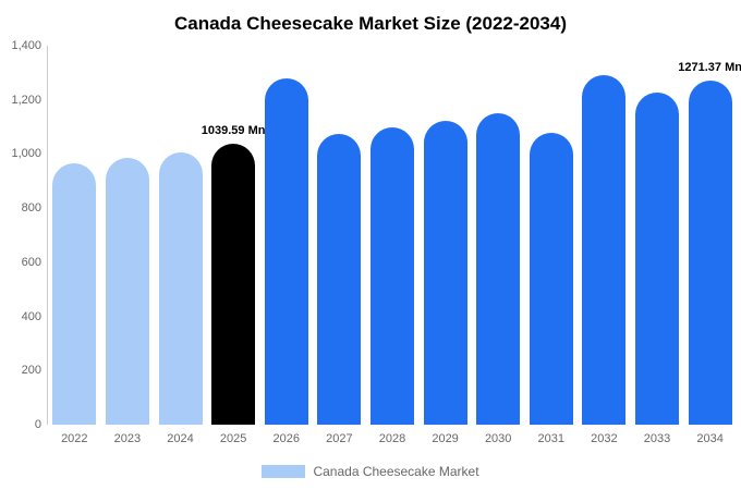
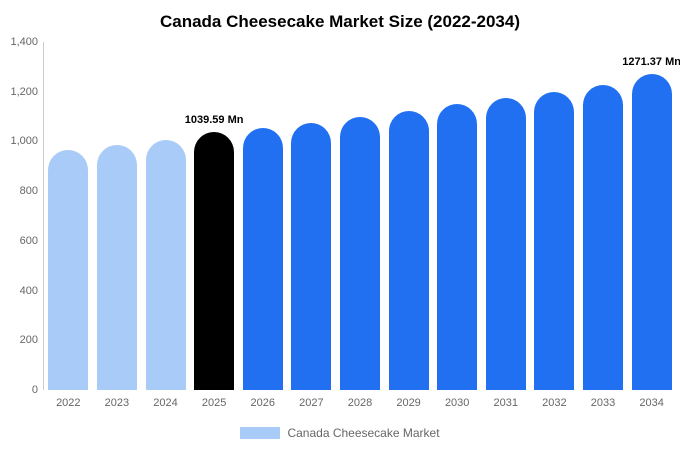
2026: 1280 -> 1060
2031: 1080 -> 1180
2032: 1290 -> 1200
